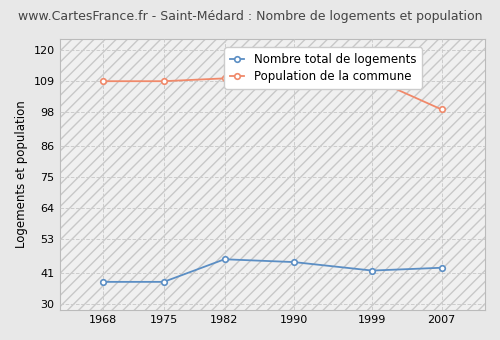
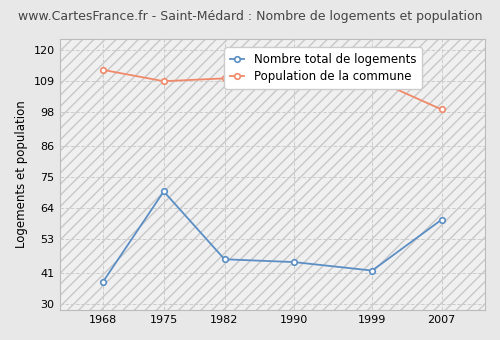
Population de la commune/1968: 109 -> 113
Nombre total de logements/1975: 38 -> 70
Nombre total de logements/2007: 43 -> 60
